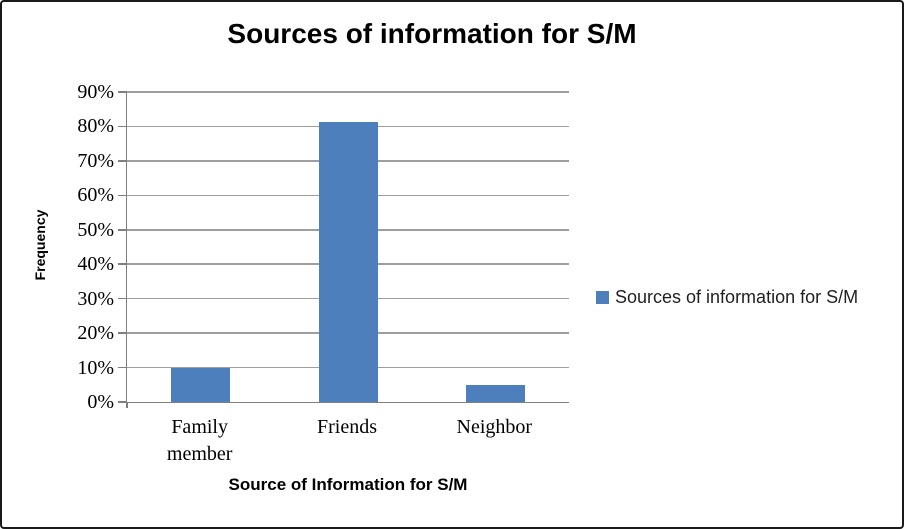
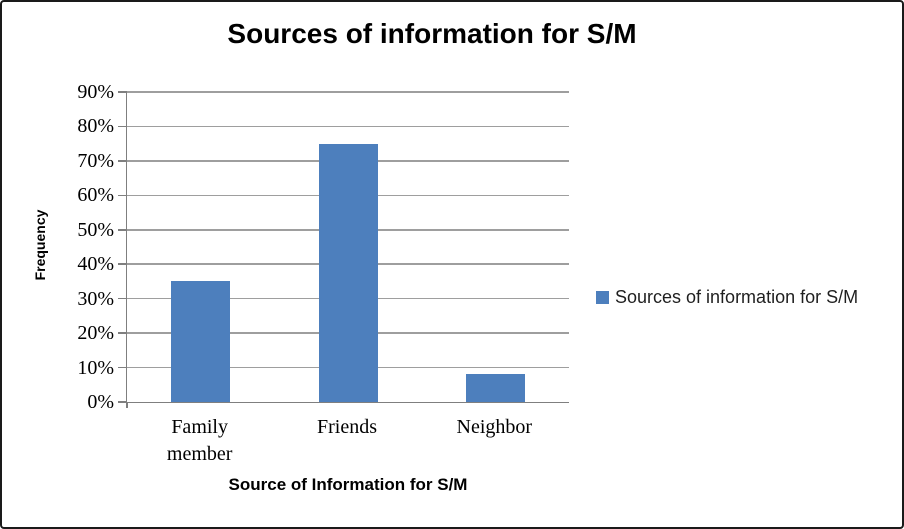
Family member: 10% -> 35%
Friends: 81% -> 75%
Neighbor: 5% -> 8%
